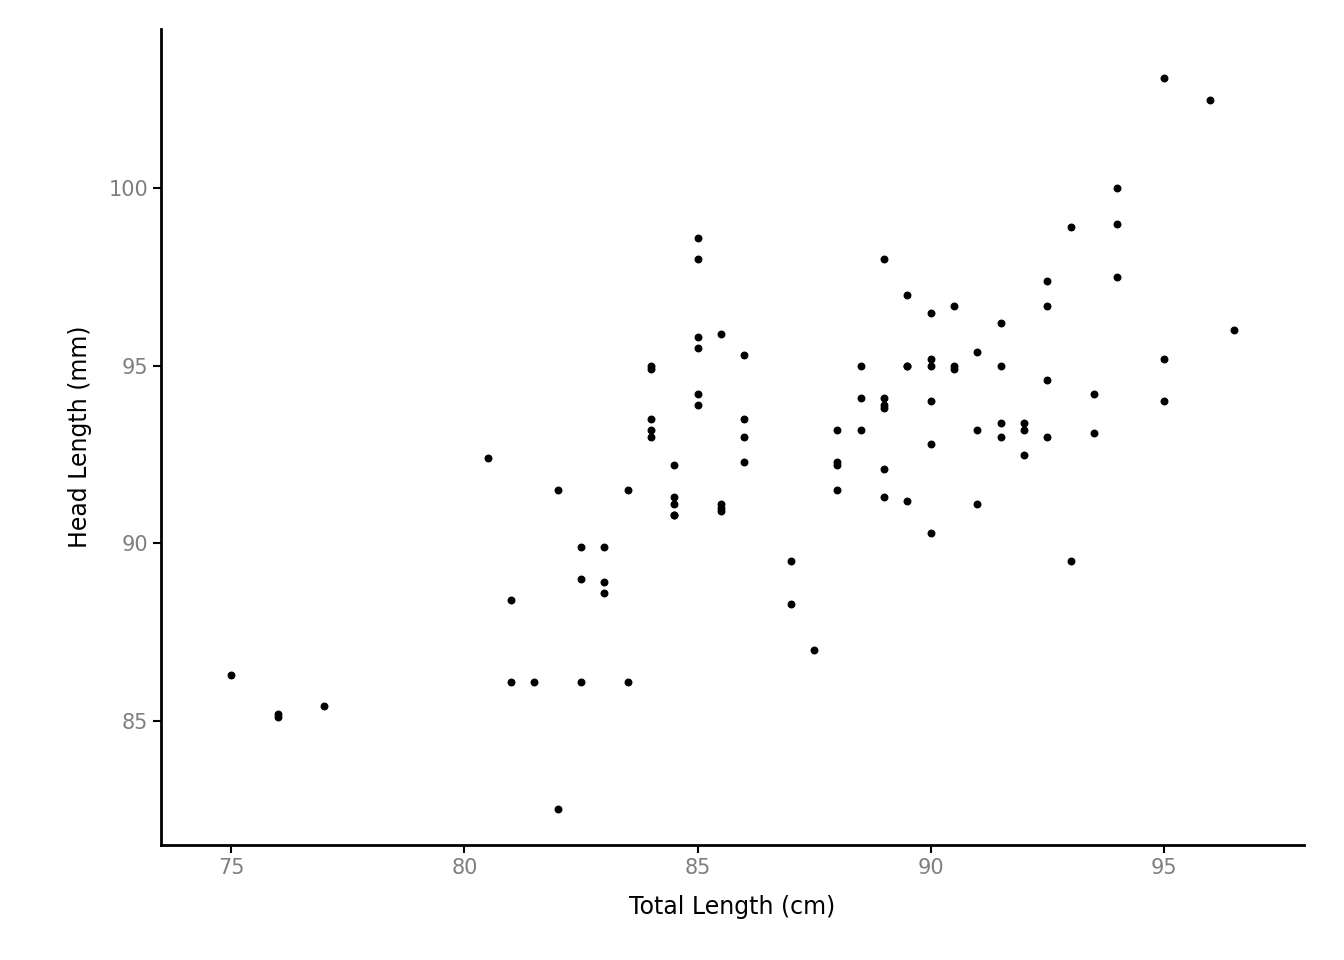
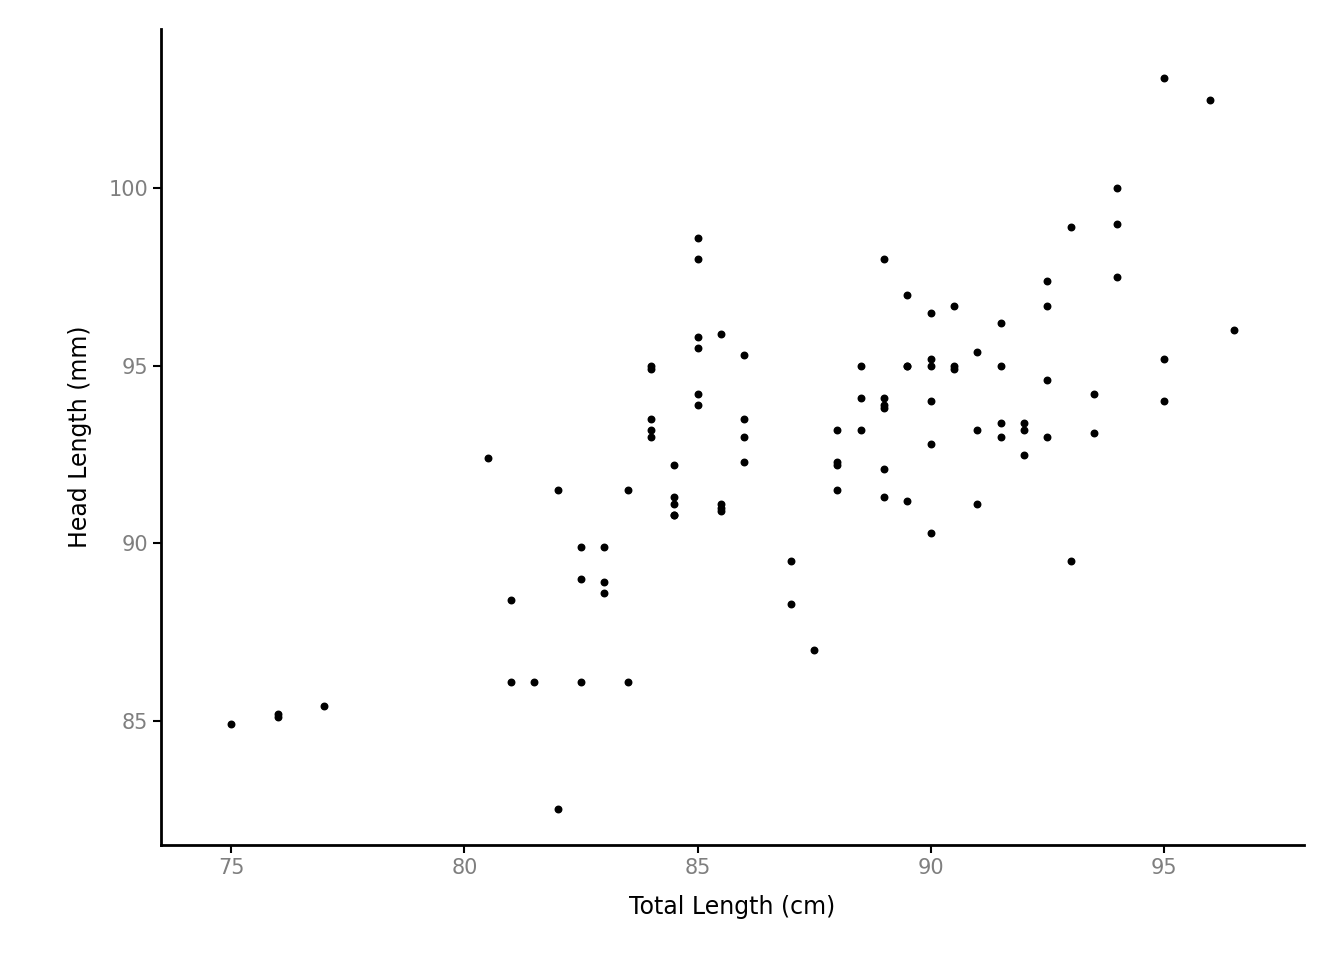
75: 86.3 -> 84.9
